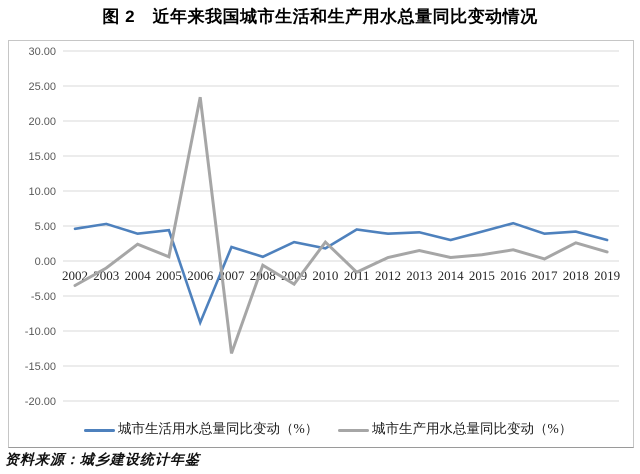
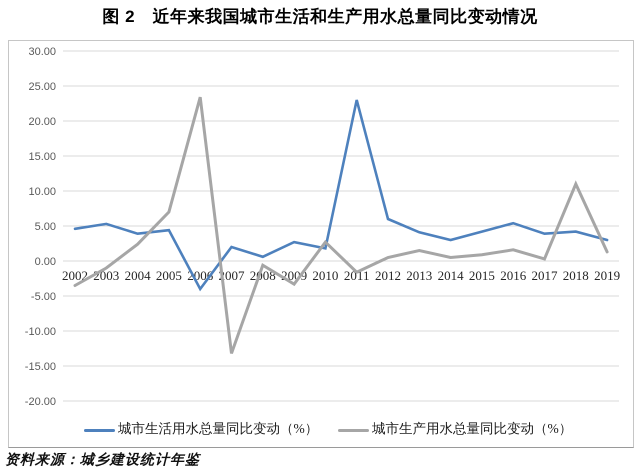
城市生产用水总量同比变动（%）/2005: 1 -> 7
城市生活用水总量同比变动（%）/2006: -9 -> -4
城市生活用水总量同比变动（%）/2011: 4 -> 23
城市生活用水总量同比变动（%）/2012: 4 -> 6
城市生产用水总量同比变动（%）/2018: 3 -> 11
